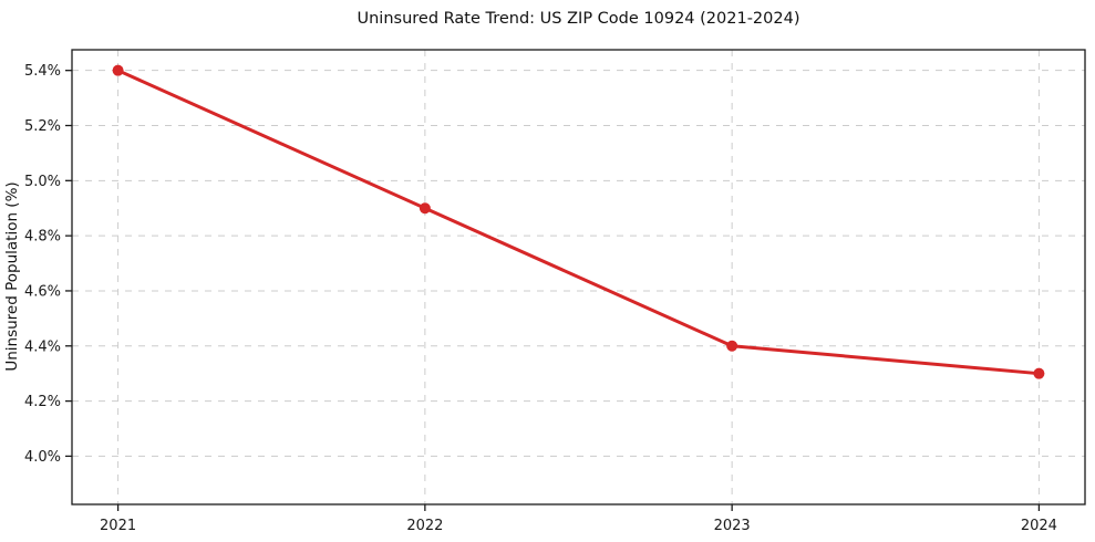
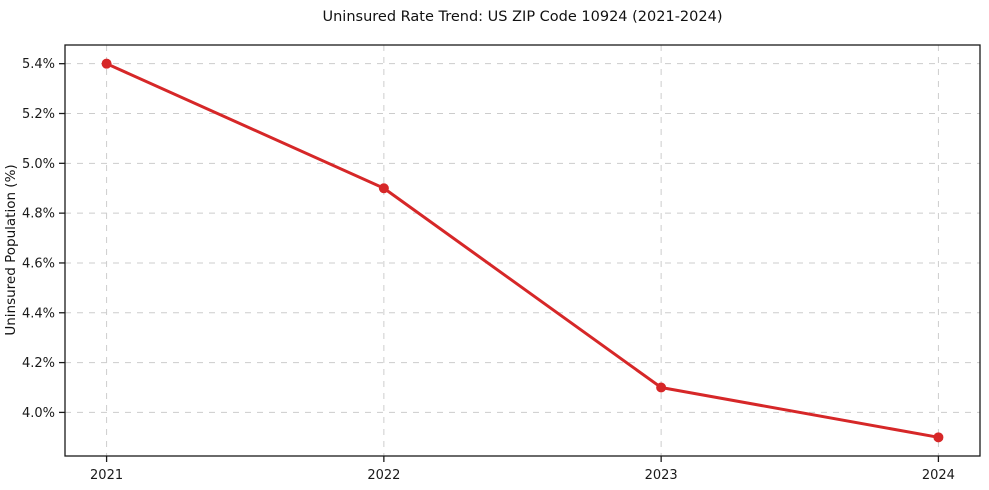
2023: 4.4% -> 4.1%
2024: 4.3% -> 3.9%
